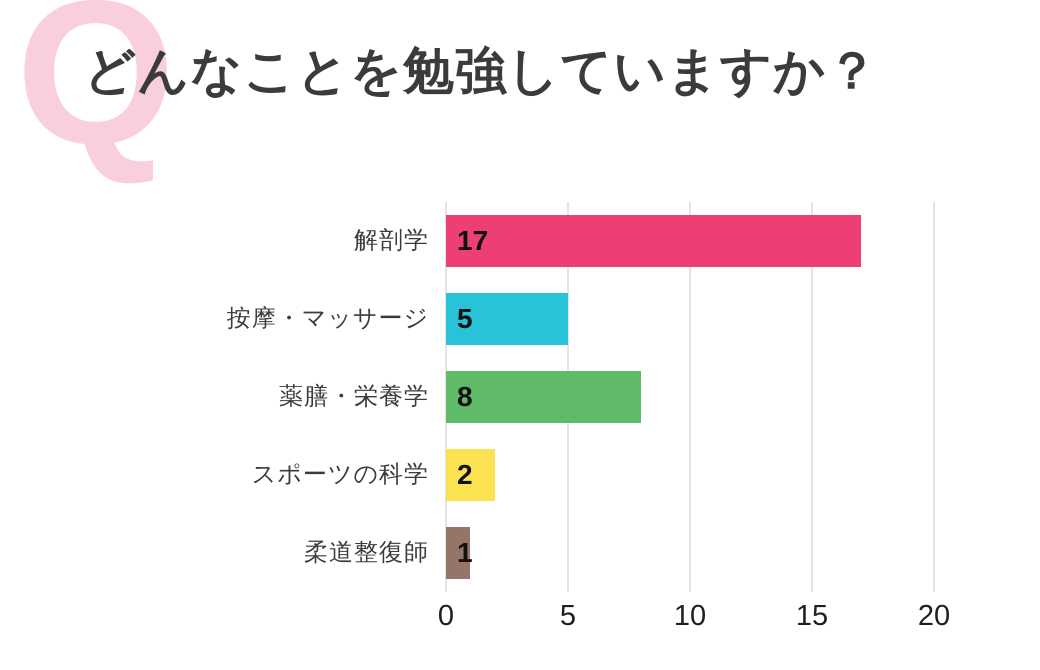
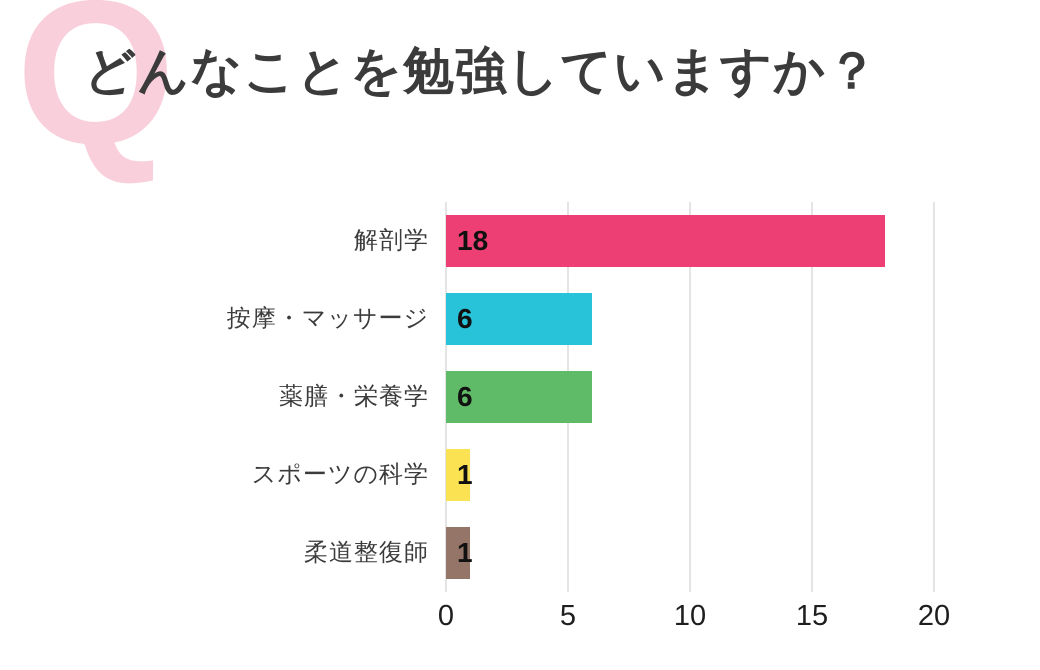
解剖学: 17 -> 18
按摩・マッサージ: 5 -> 6
薬膳・栄養学: 8 -> 6
スポーツの科学: 2 -> 1
